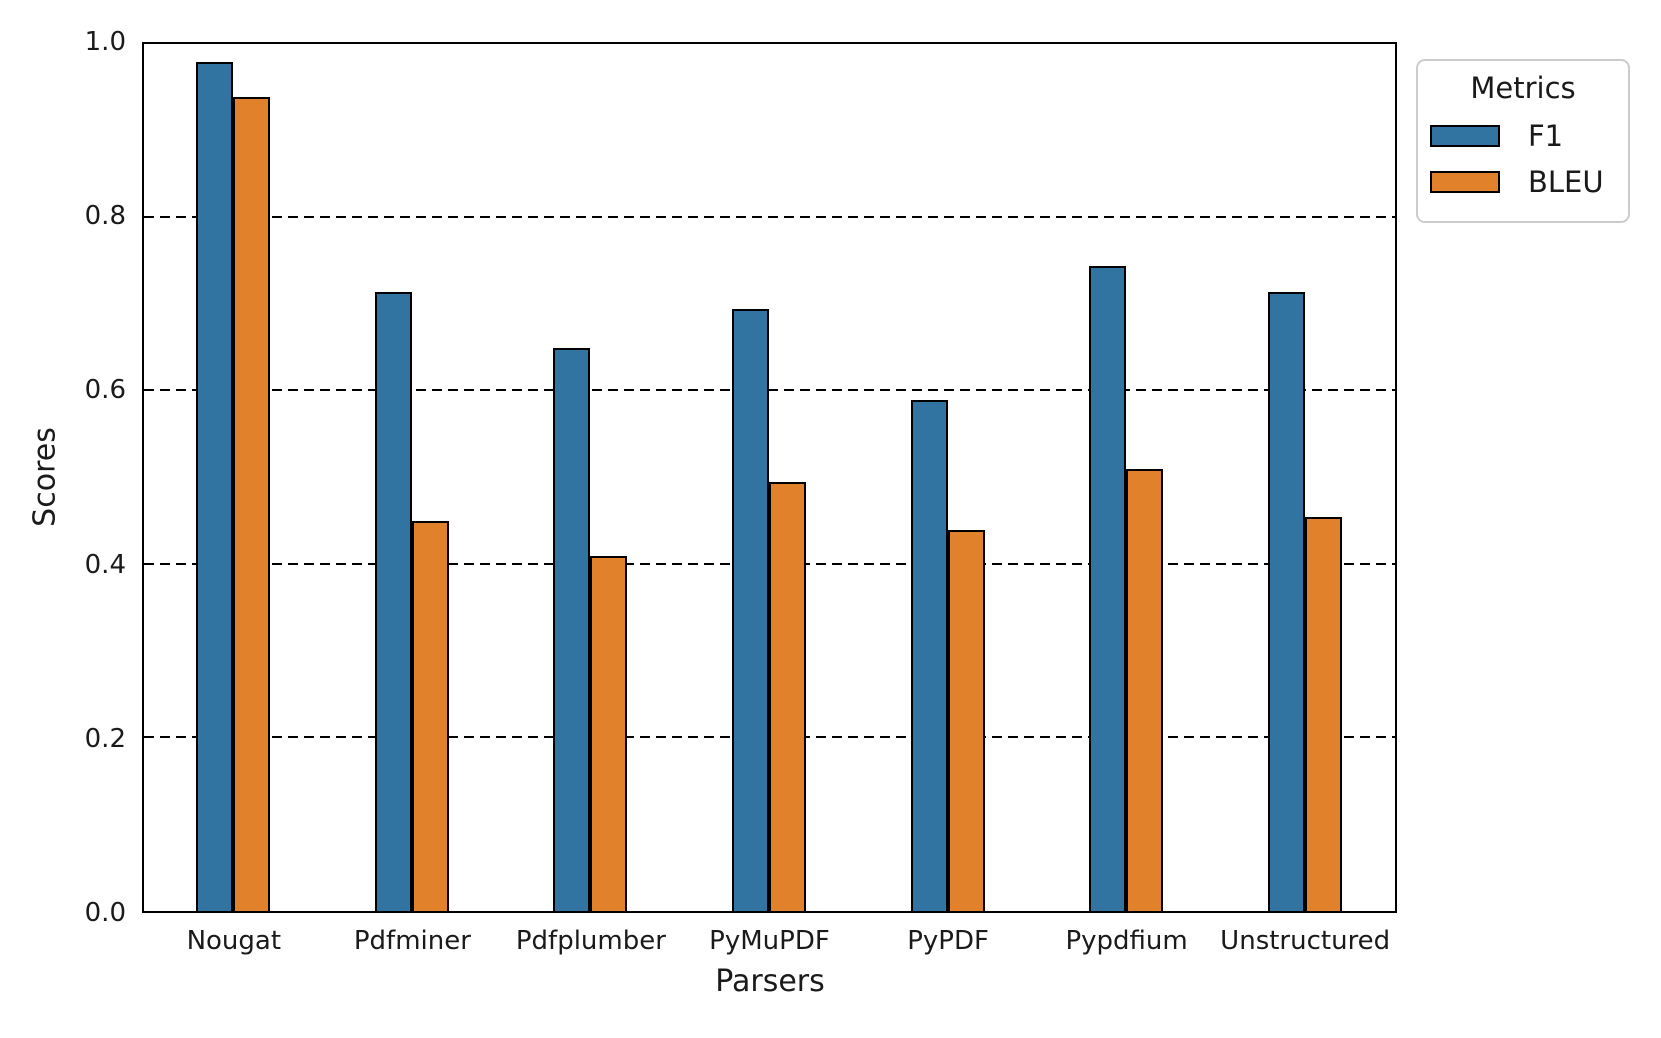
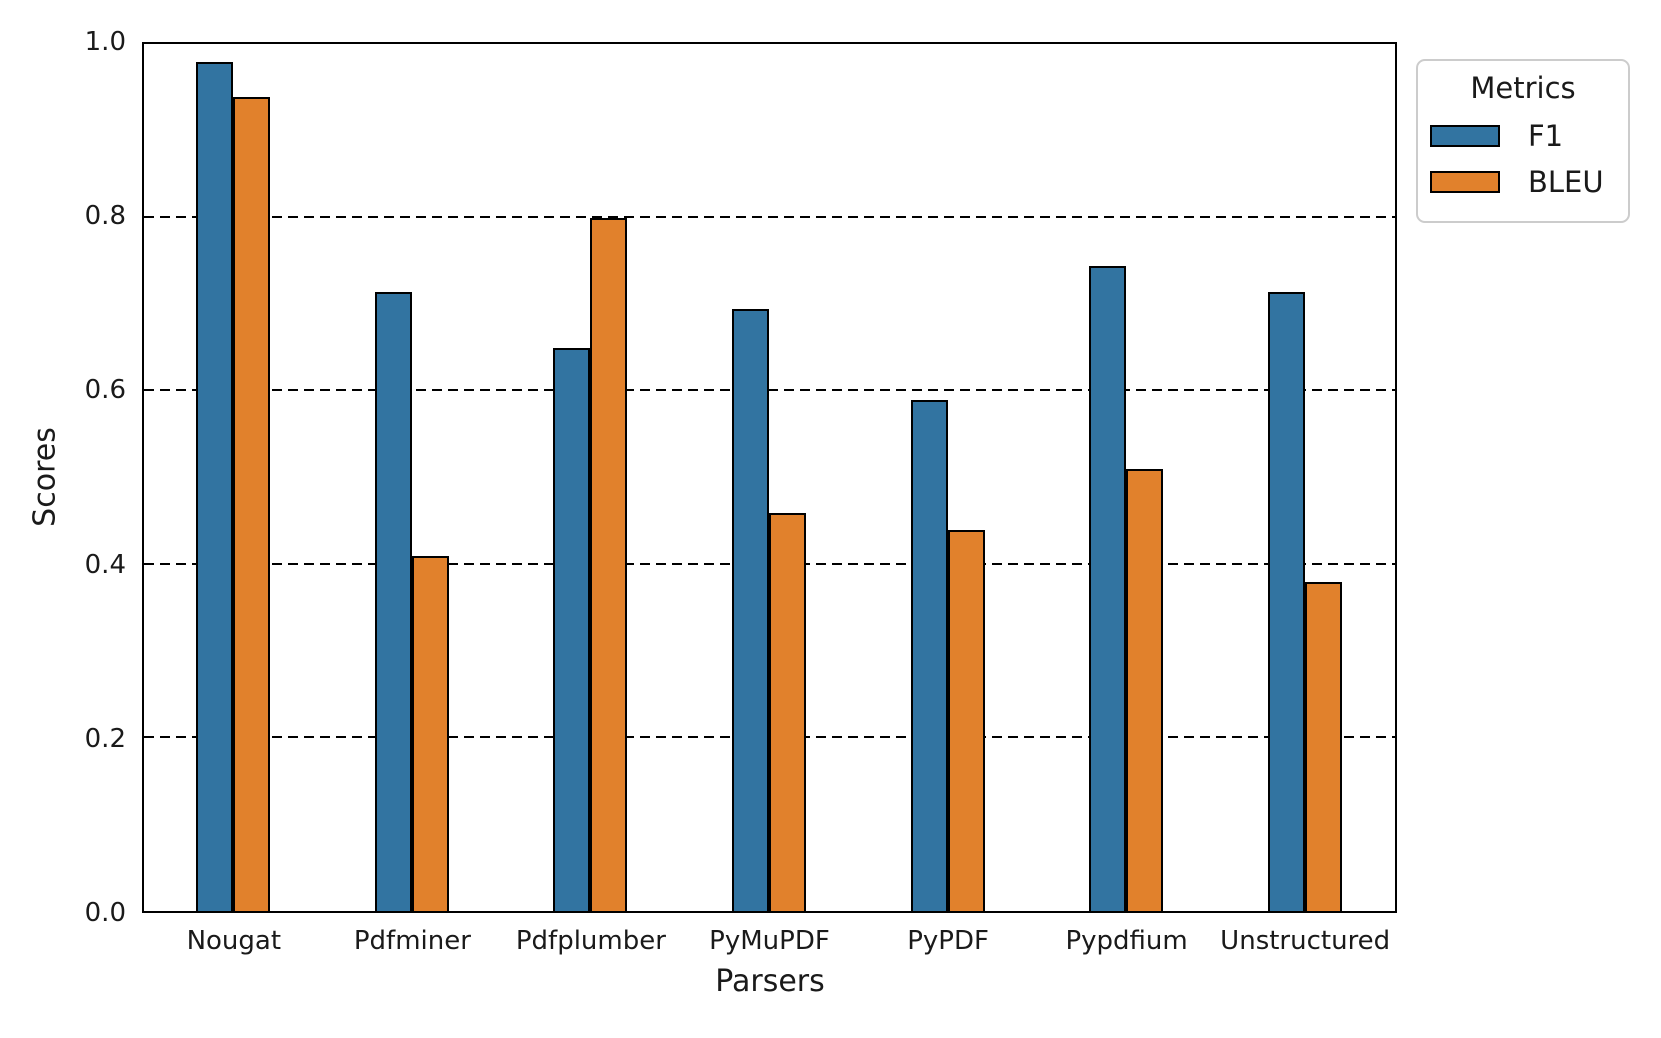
BLEU/Pdfminer: 0.45 -> 0.41
BLEU/Pdfplumber: 0.41 -> 0.80
BLEU/PyMuPDF: 0.49 -> 0.46
BLEU/Unstructured: 0.46 -> 0.38
